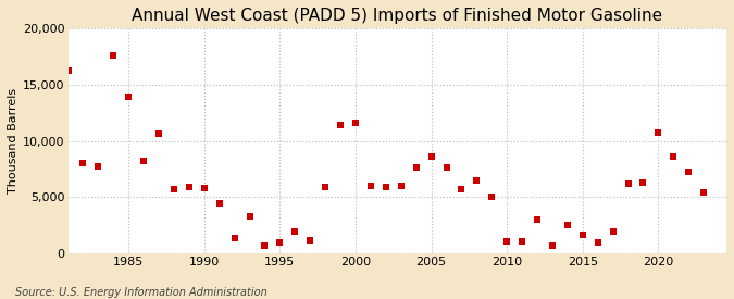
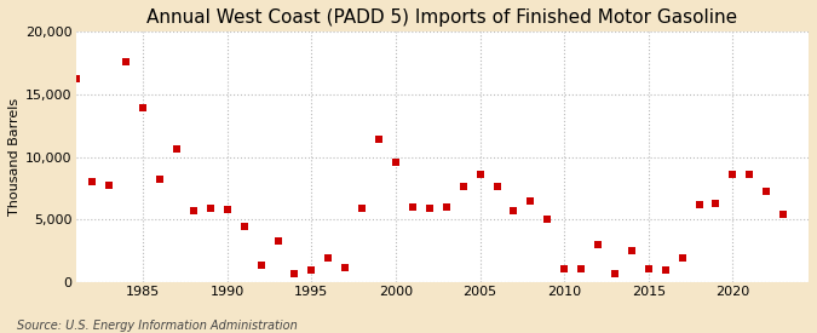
2000: 11,600 -> 9,600
2015: 1,700 -> 1,100
2020: 10,700 -> 8,600
